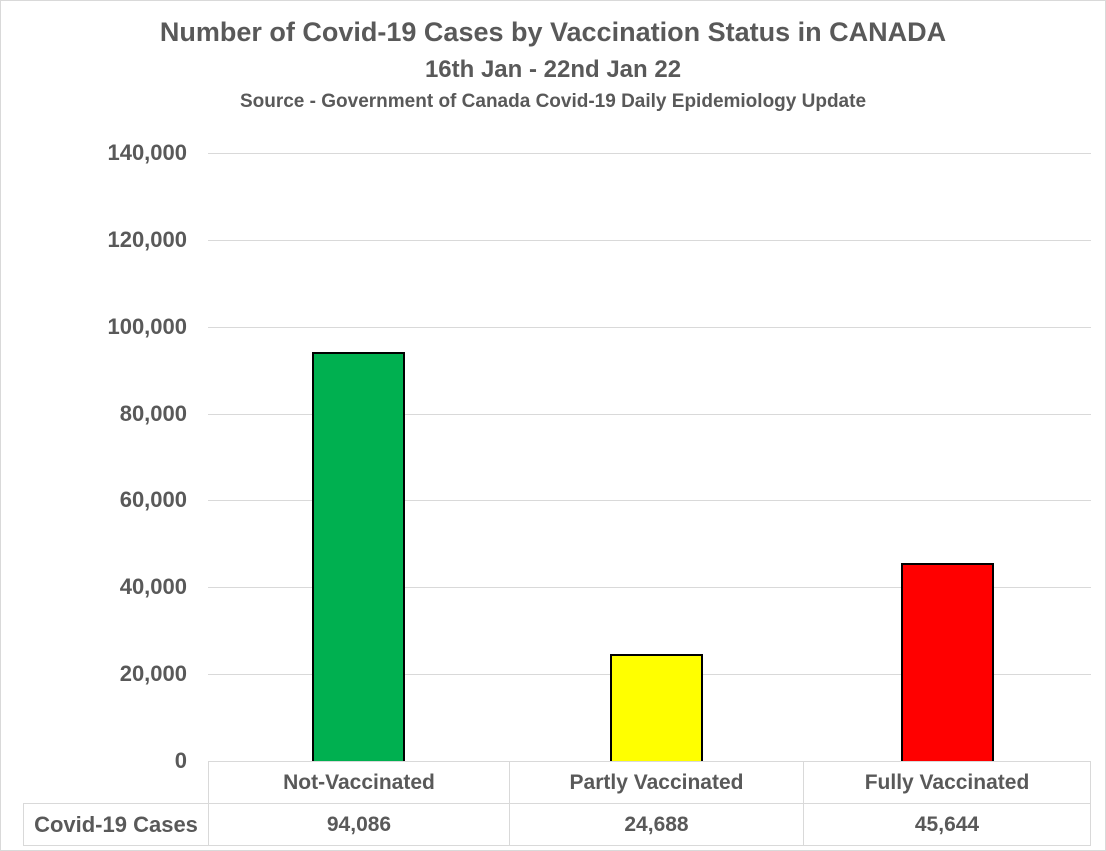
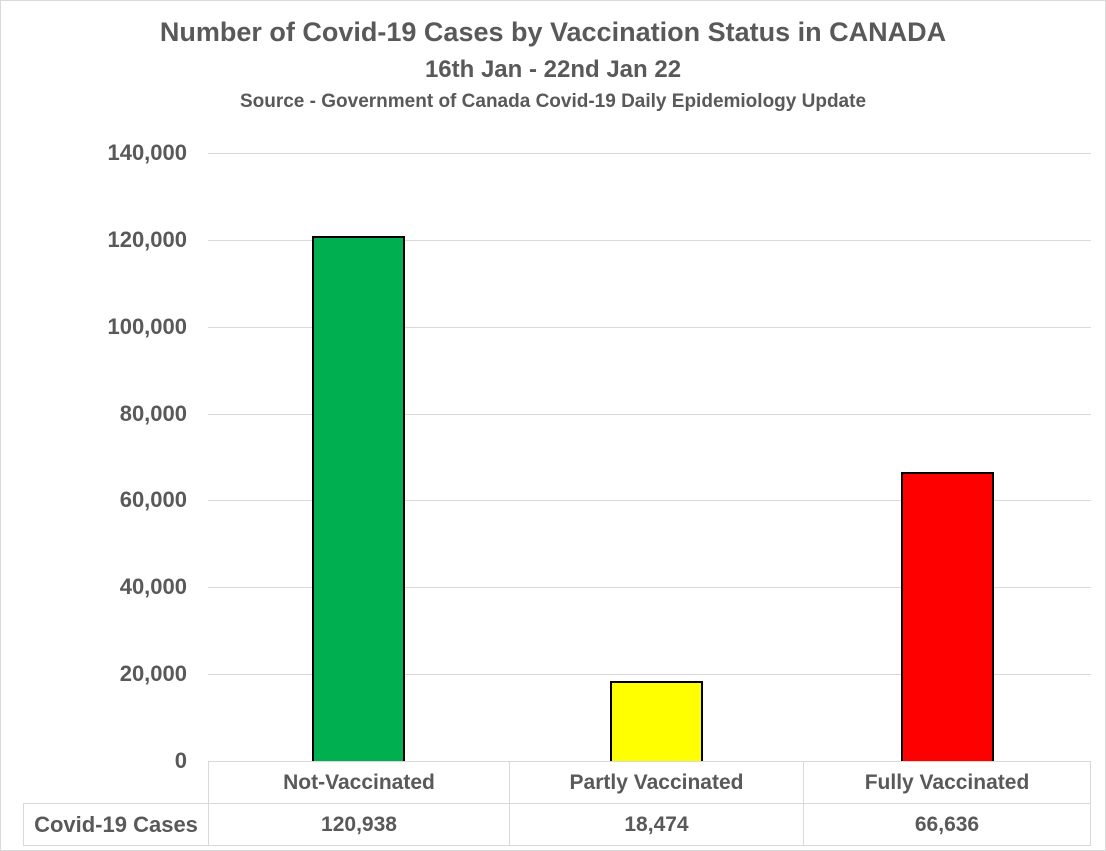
Not-Vaccinated: 94,086 -> 120,938
Partly Vaccinated: 24,688 -> 18,474
Fully Vaccinated: 45,644 -> 66,636
